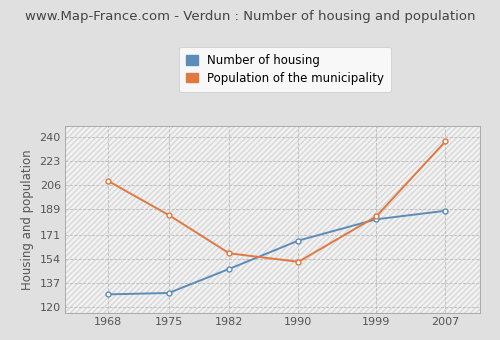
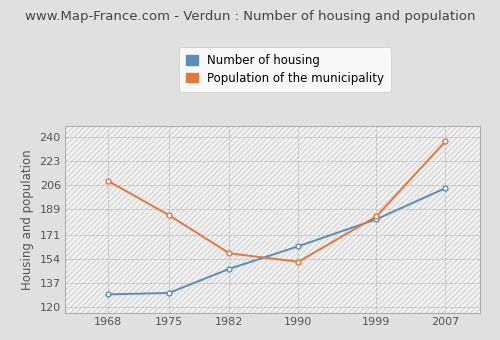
Number of housing/1990: 167 -> 163
Number of housing/2007: 188 -> 204
